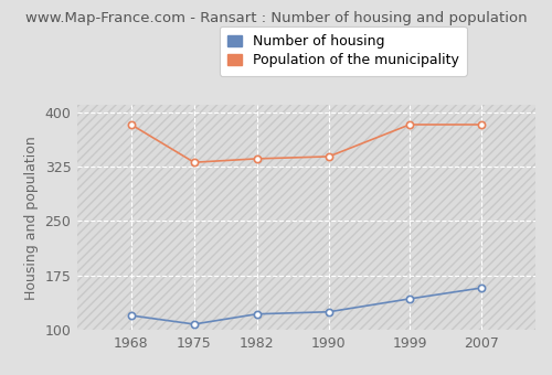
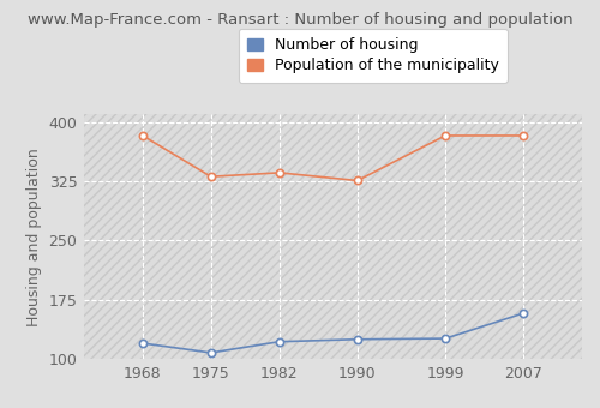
Population of the municipality/1990: 339 -> 326
Number of housing/1999: 143 -> 126
